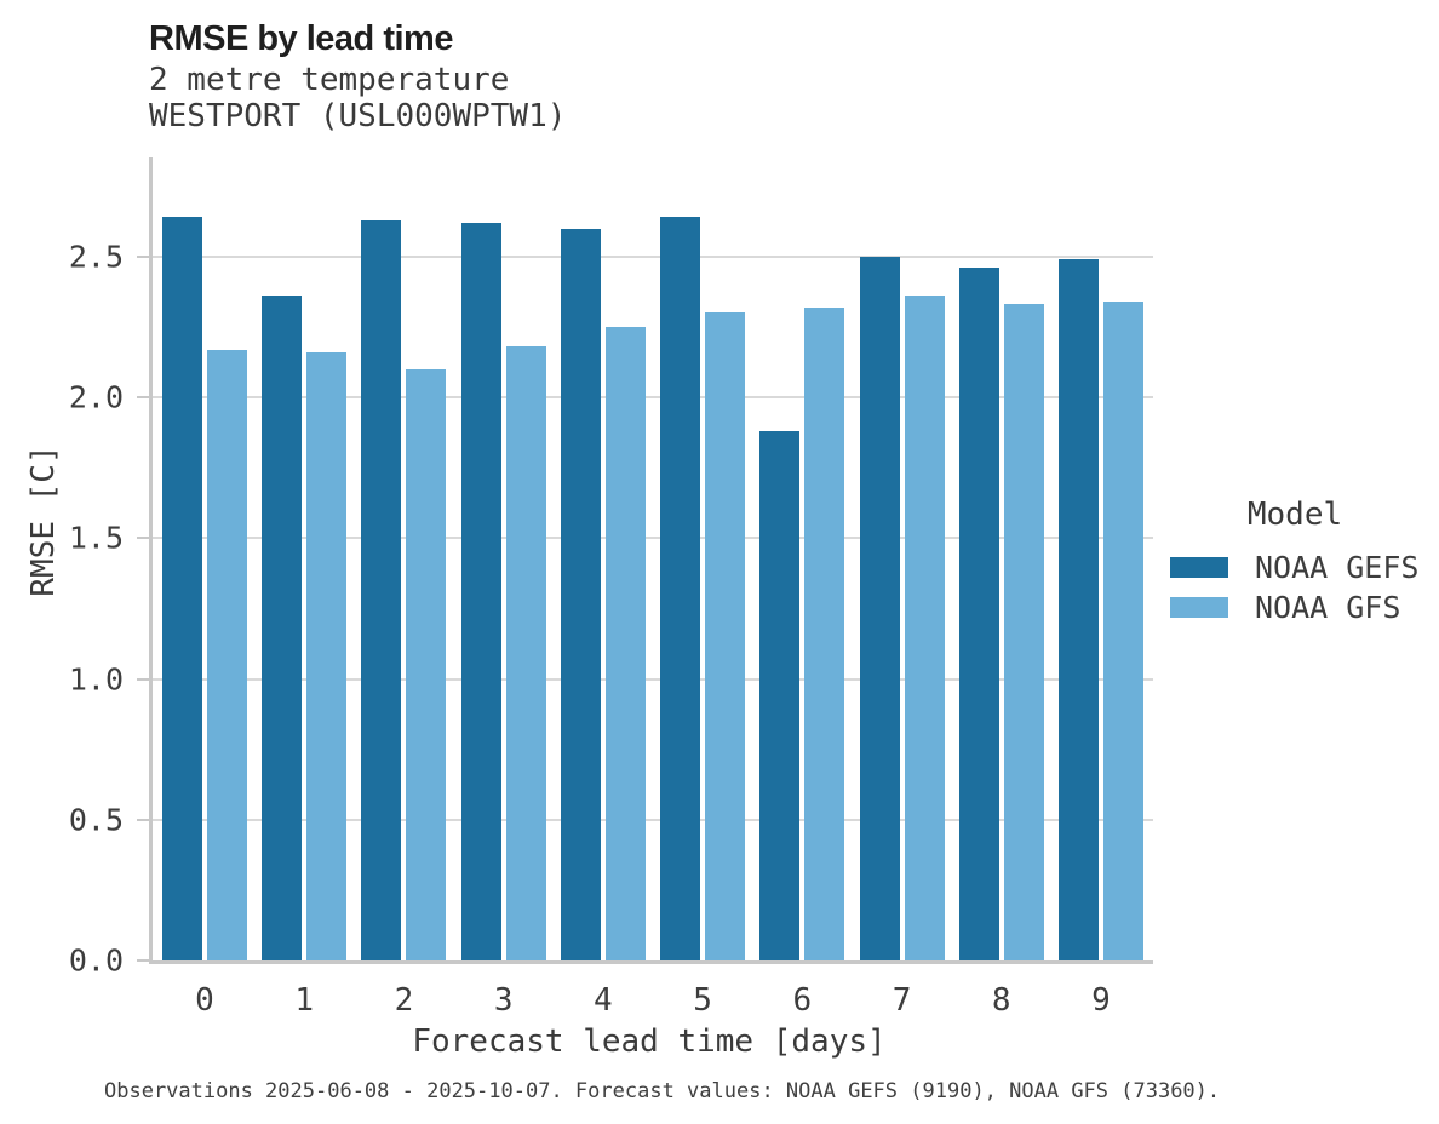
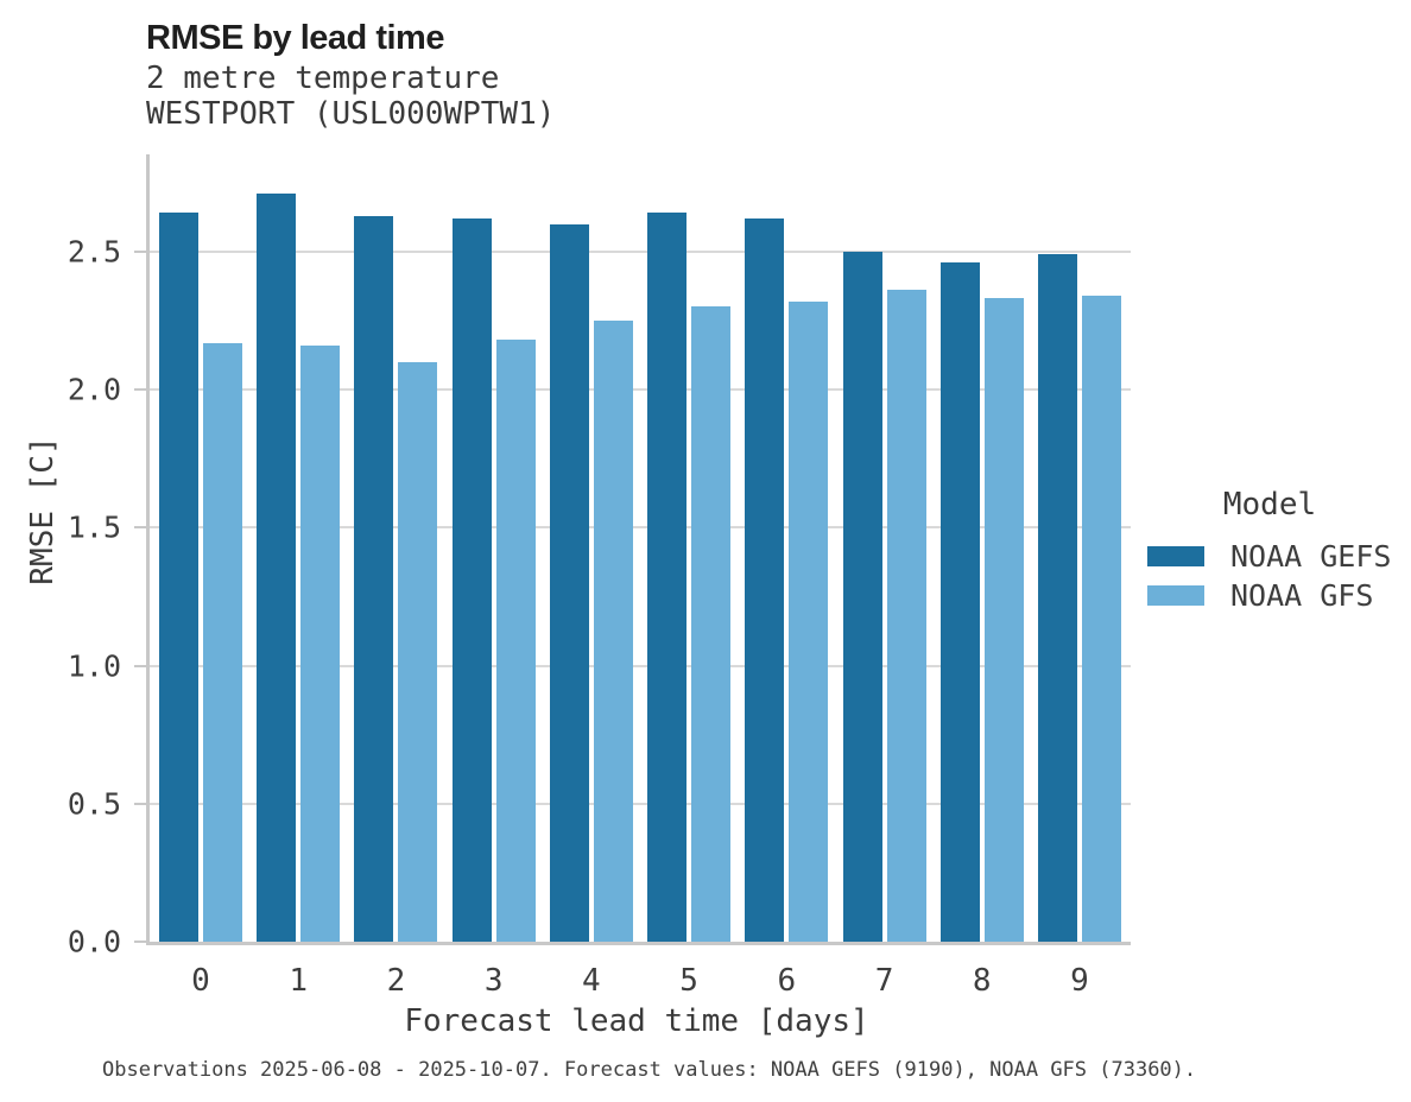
NOAA GEFS/1: 2.36 -> 2.71
NOAA GEFS/6: 1.88 -> 2.62
